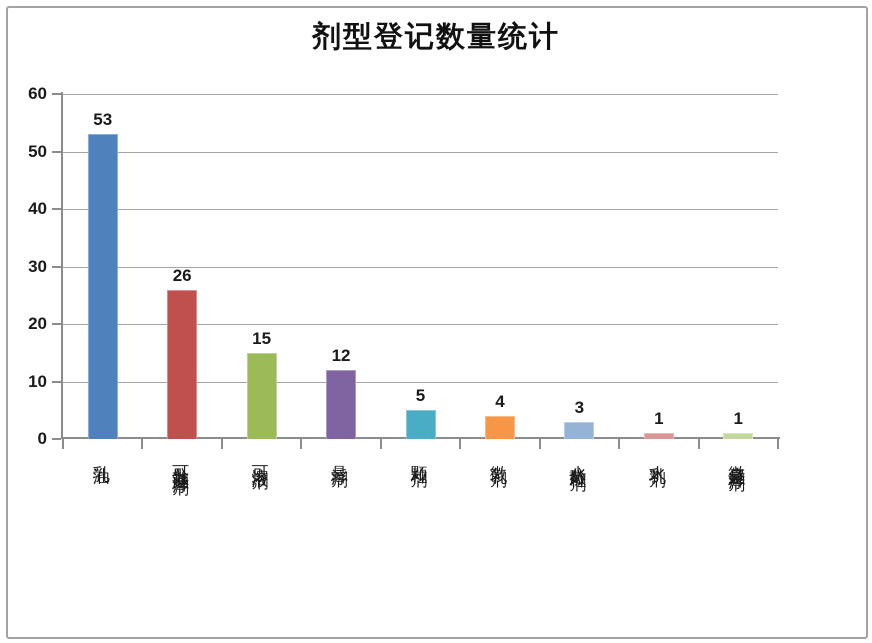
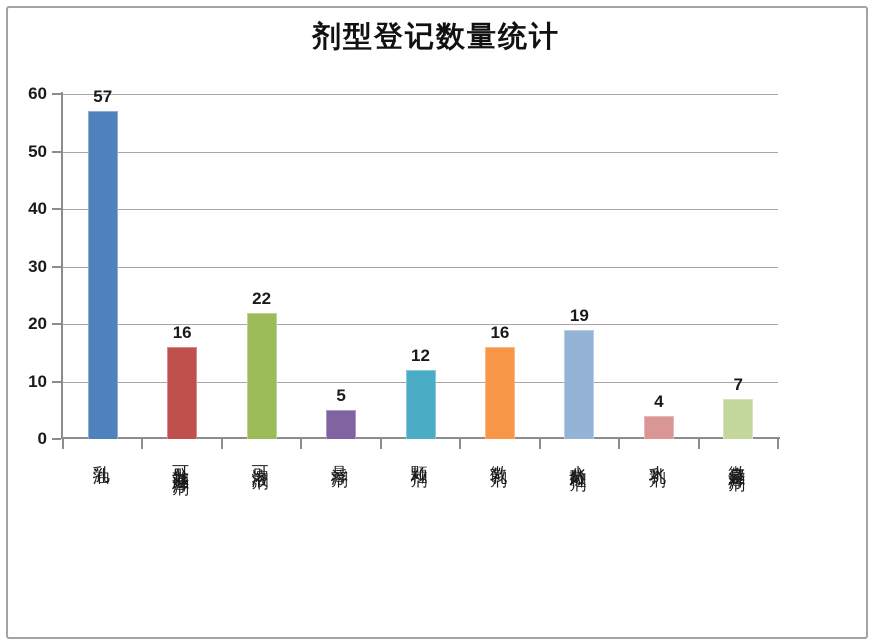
乳油: 53 -> 57
可分散油悬浮剂: 26 -> 16
可溶液剂: 15 -> 22
悬浮剂: 12 -> 5
颗粒剂: 5 -> 12
微乳剂: 4 -> 16
水分散粒剂: 3 -> 19
水乳剂: 1 -> 4
微囊悬浮剂: 1 -> 7
